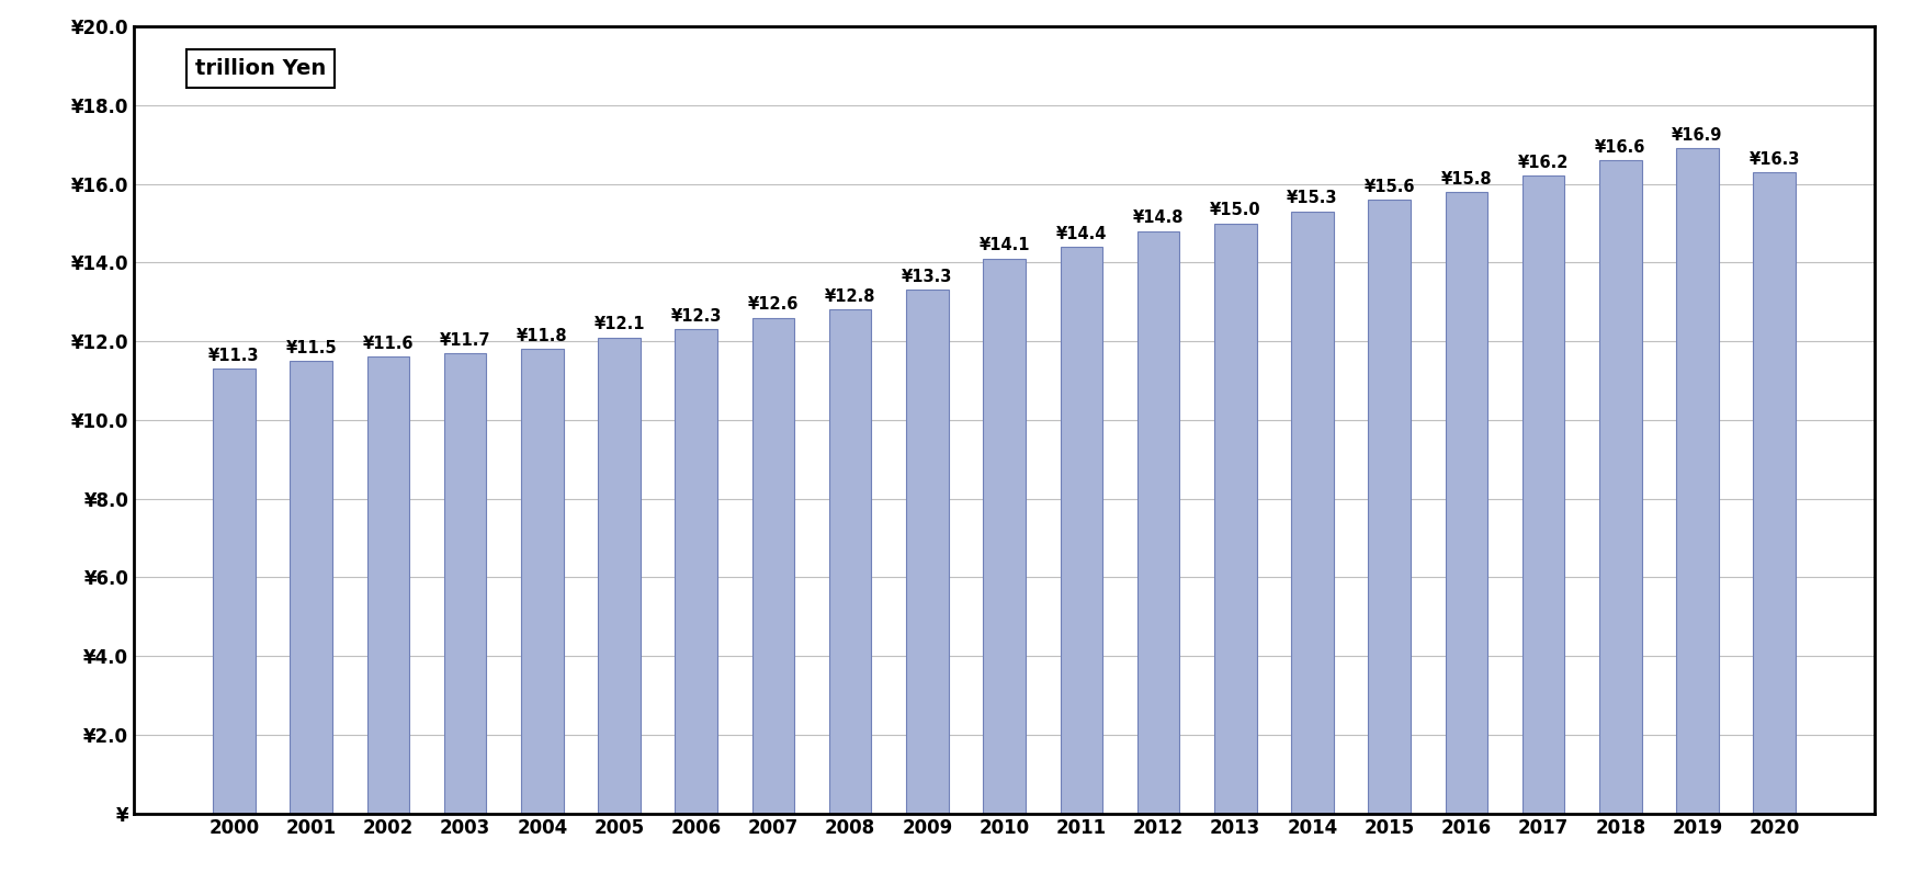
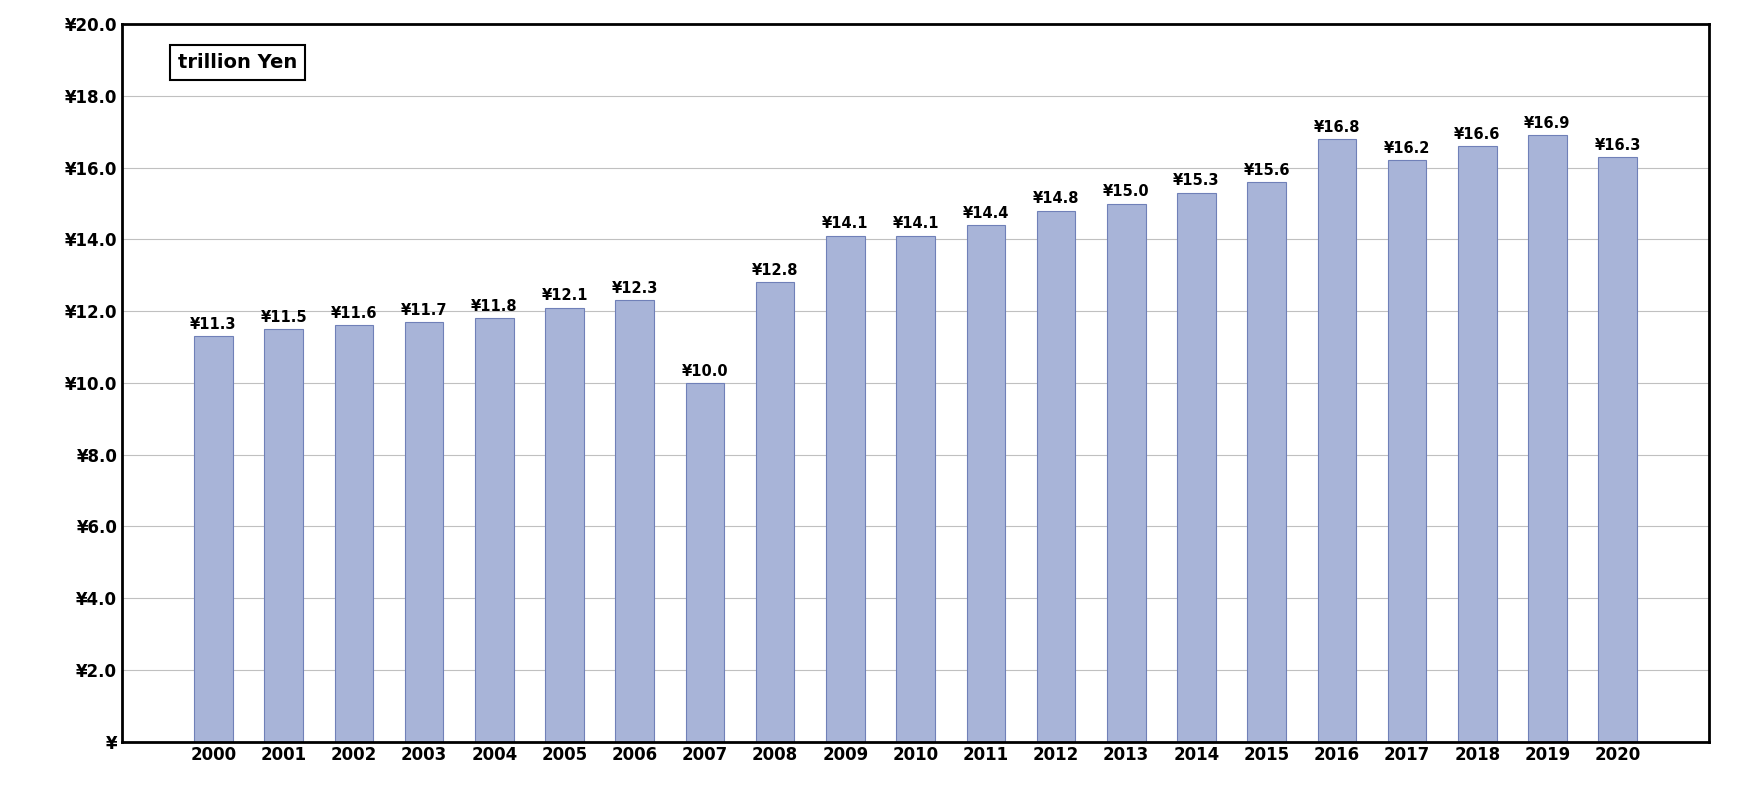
2007: ¥12.6 -> ¥10.0
2009: ¥13.3 -> ¥14.1
2016: ¥15.8 -> ¥16.8
